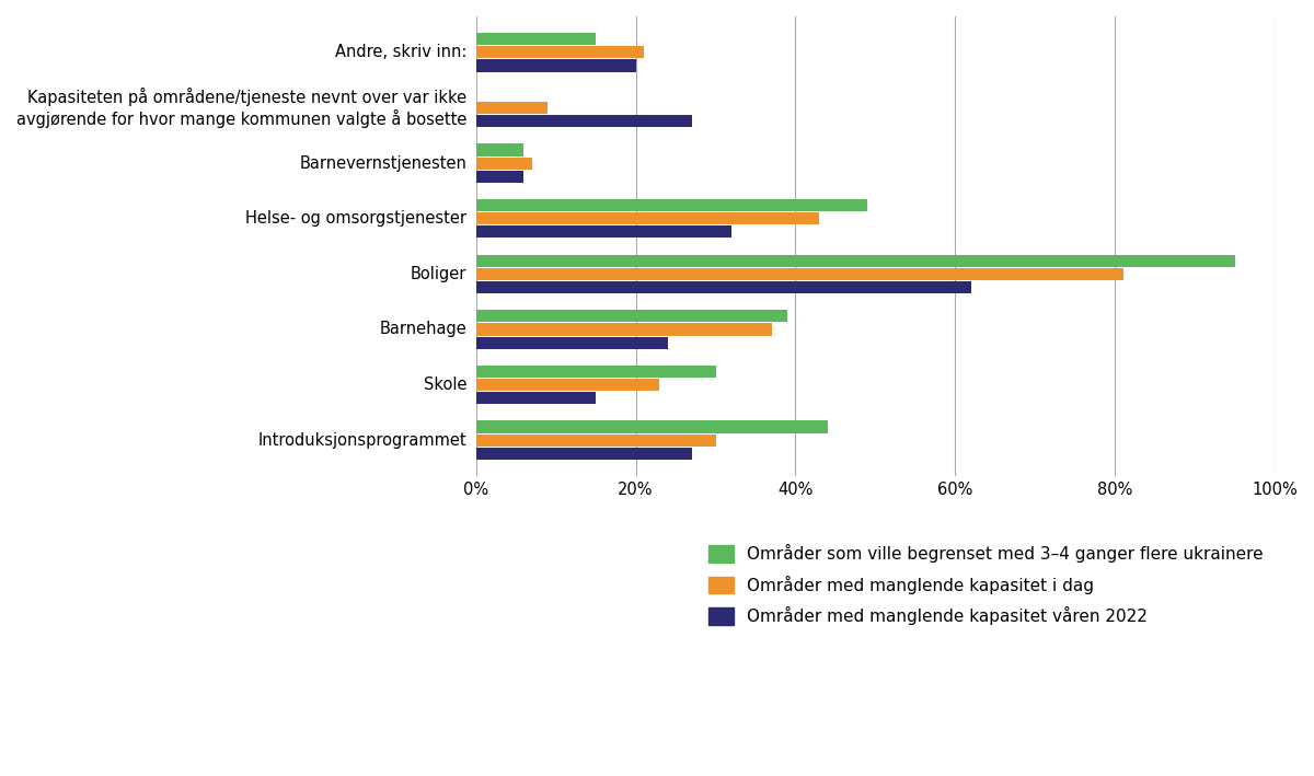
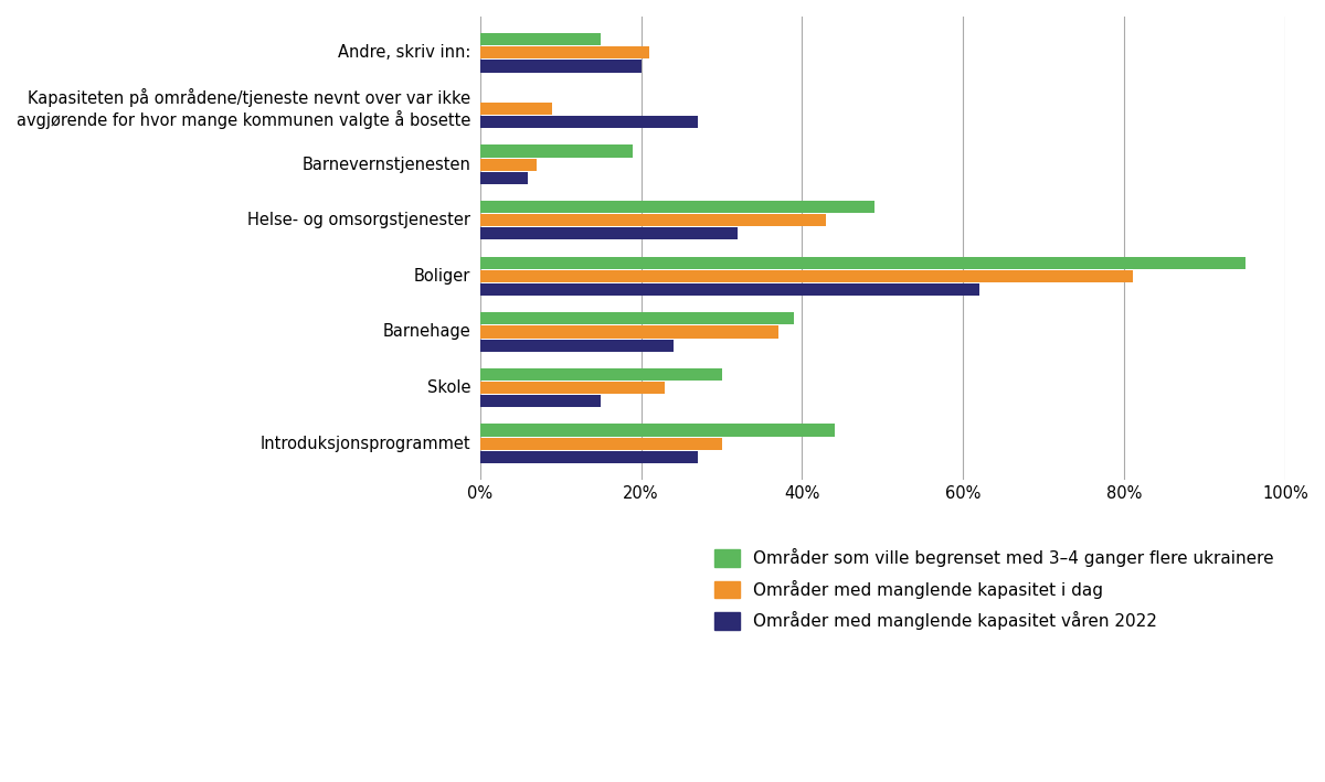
Områder som ville begrenset med 3–4 ganger flere ukrainere/Barnevernstjenesten: 6% -> 19%
